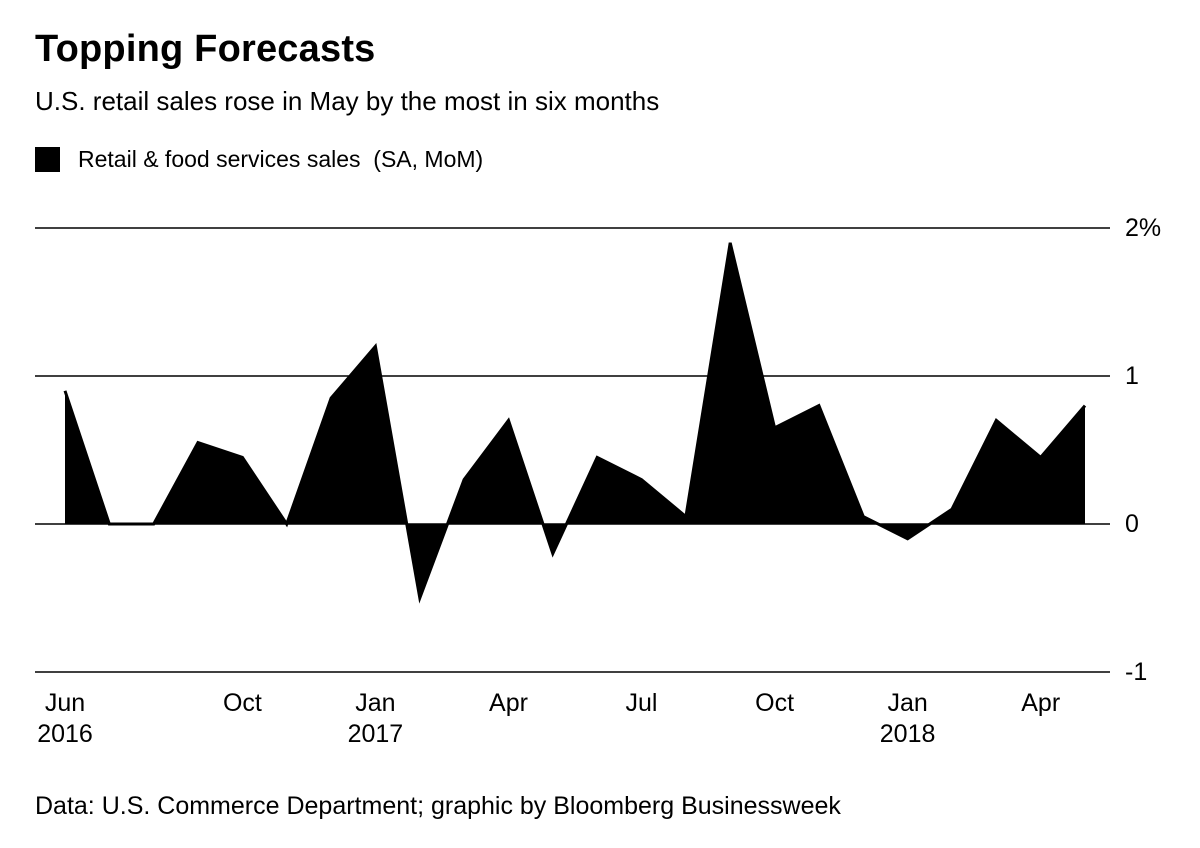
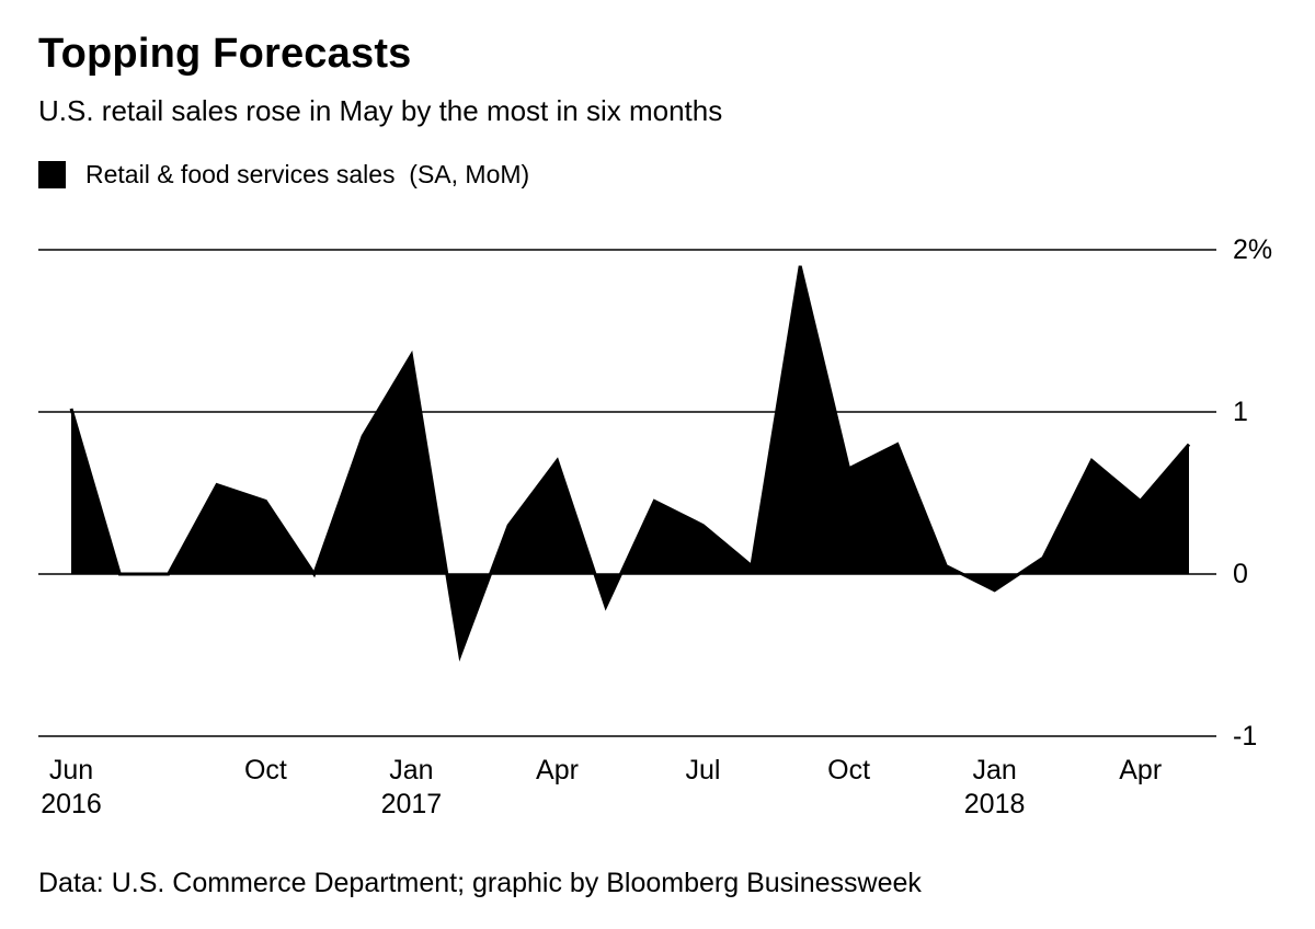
Jun 2016: 0.90% -> 1.02%
Jan 2017: 1.20% -> 1.35%
